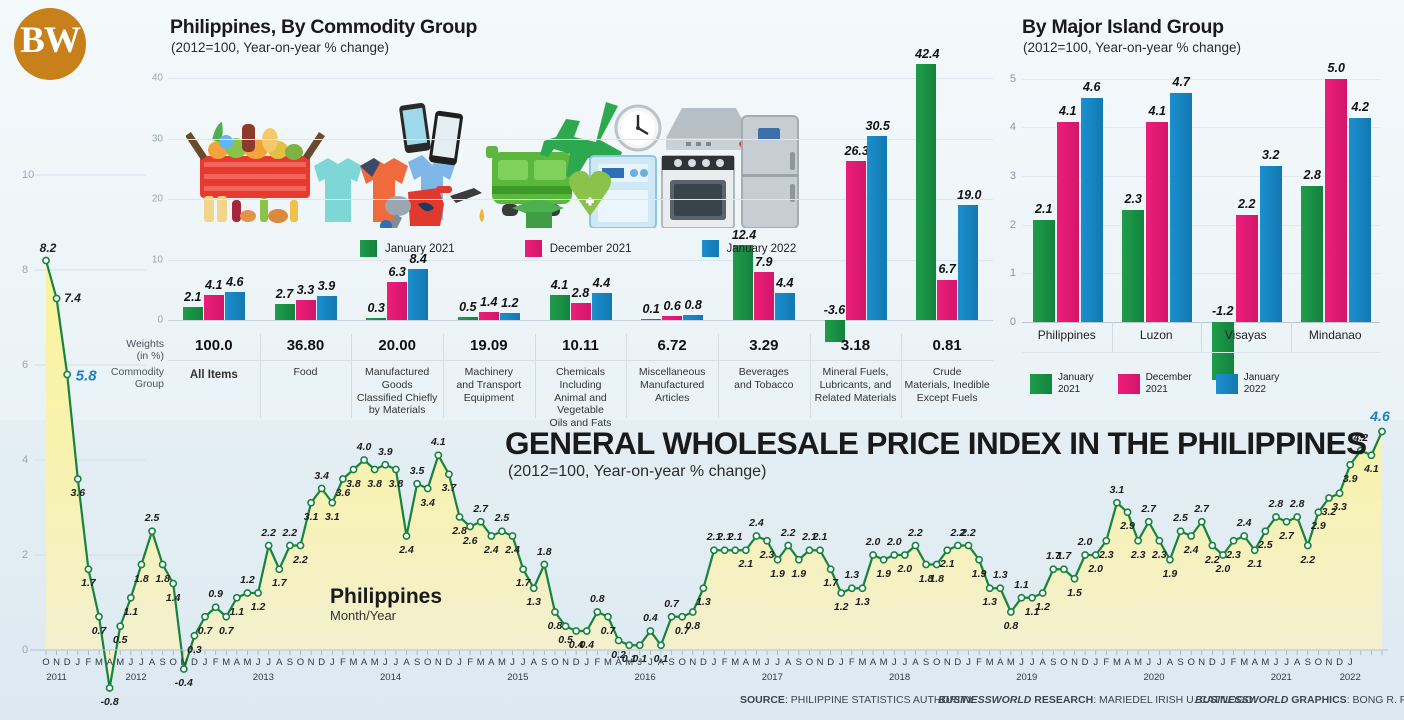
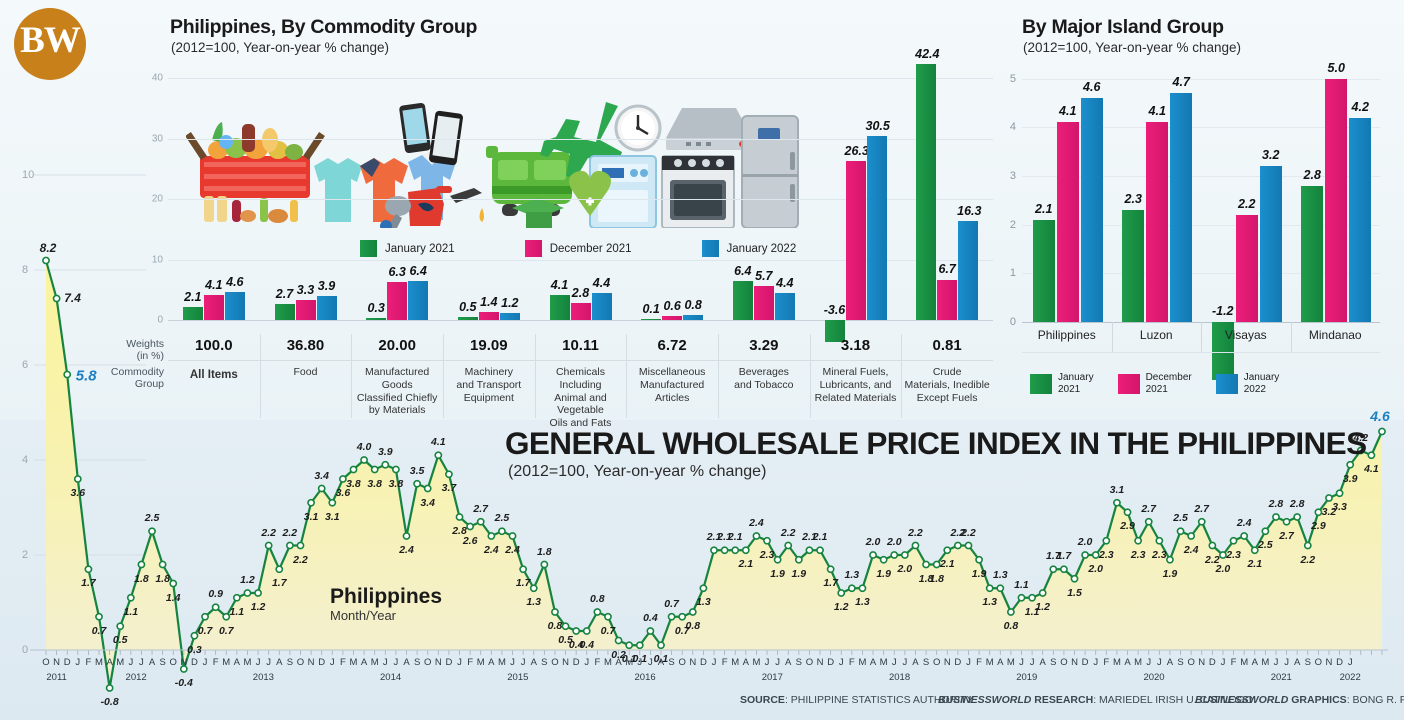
Philippines, By Commodity Group/January 2022/Manufactured Goods Classified Chiefly by Materials: 8.4 -> 6.4
Philippines, By Commodity Group/January 2021/Beverages and Tobacco: 12.4 -> 6.4
Philippines, By Commodity Group/December 2021/Beverages and Tobacco: 7.9 -> 5.7
Philippines, By Commodity Group/January 2022/Crude Materials, Inedible Except Fuels: 19.0 -> 16.3
